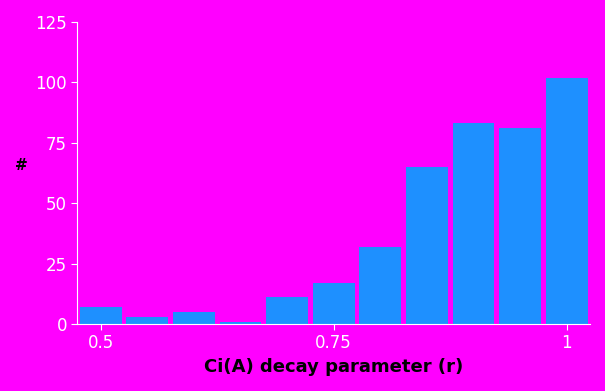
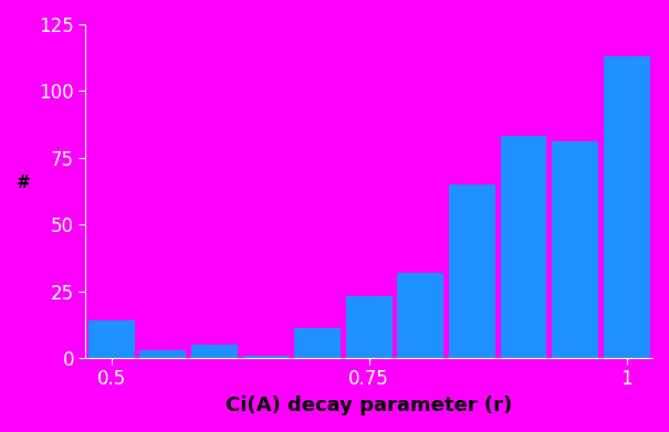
0.5: 7 -> 14
0.75: 17 -> 23
1: 102 -> 113
